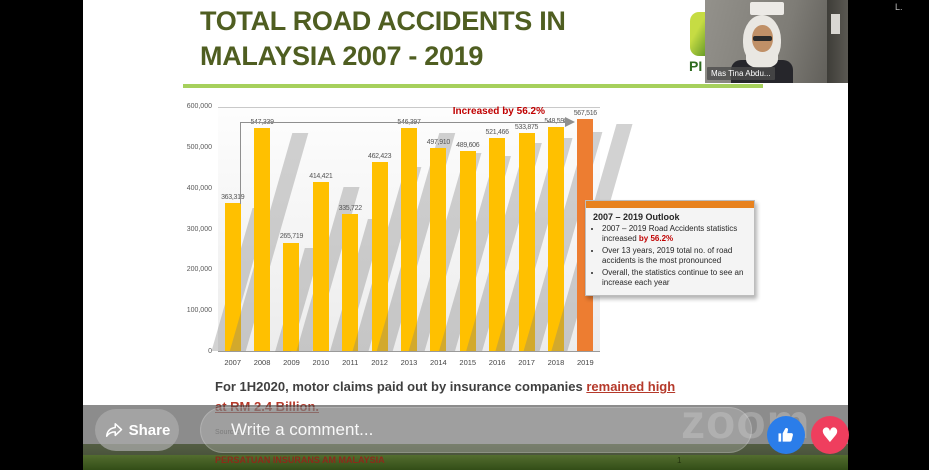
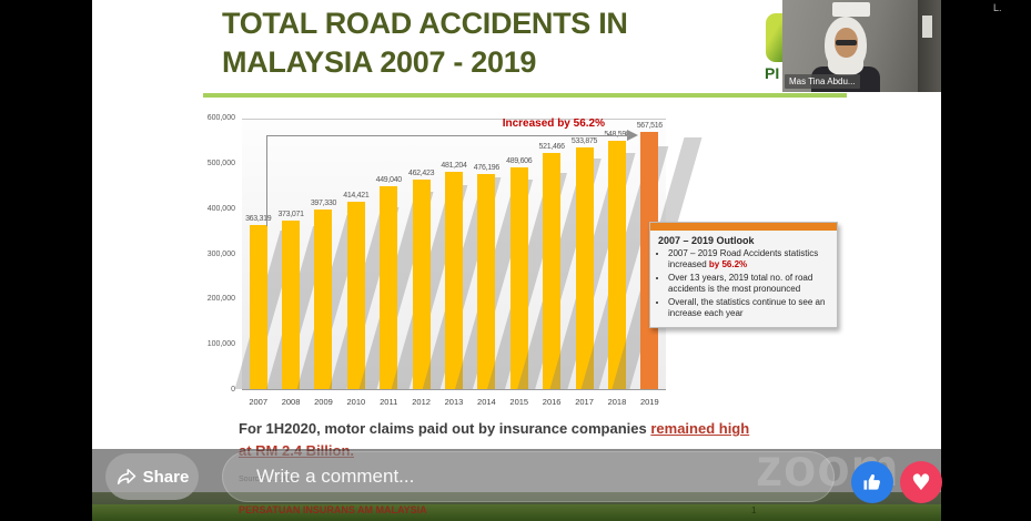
2008: 547,339 -> 373,071
2009: 265,719 -> 397,330
2011: 335,722 -> 449,040
2013: 546,397 -> 481,204
2014: 497,910 -> 476,196
